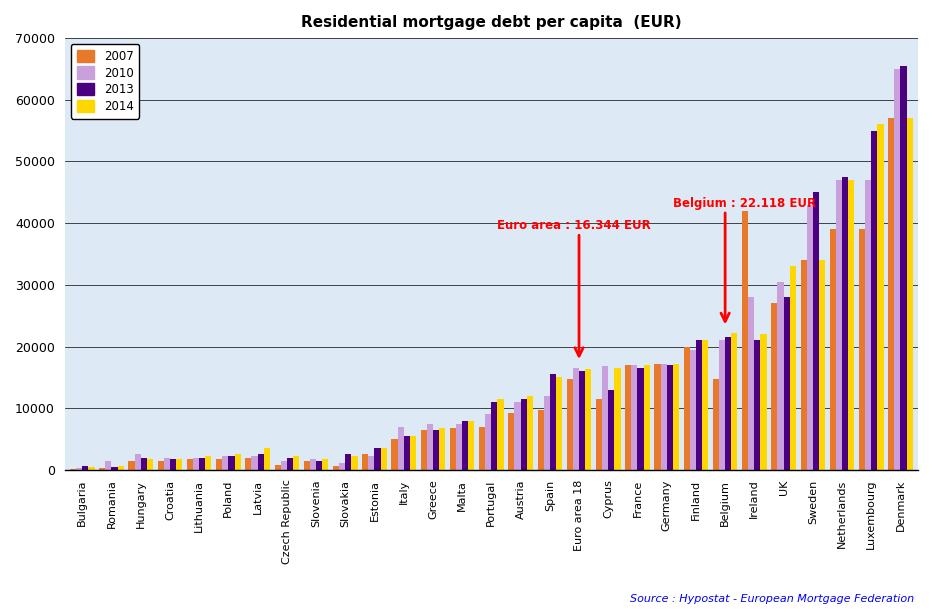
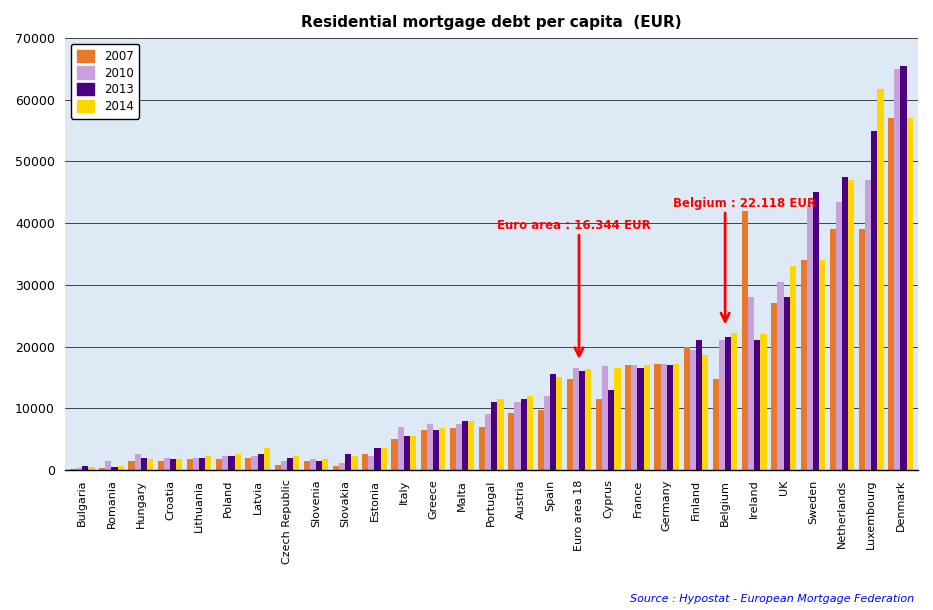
2014/Finland: 21000 -> 18600
2010/Netherlands: 47000 -> 43400
2014/Luxembourg: 56000 -> 61800
